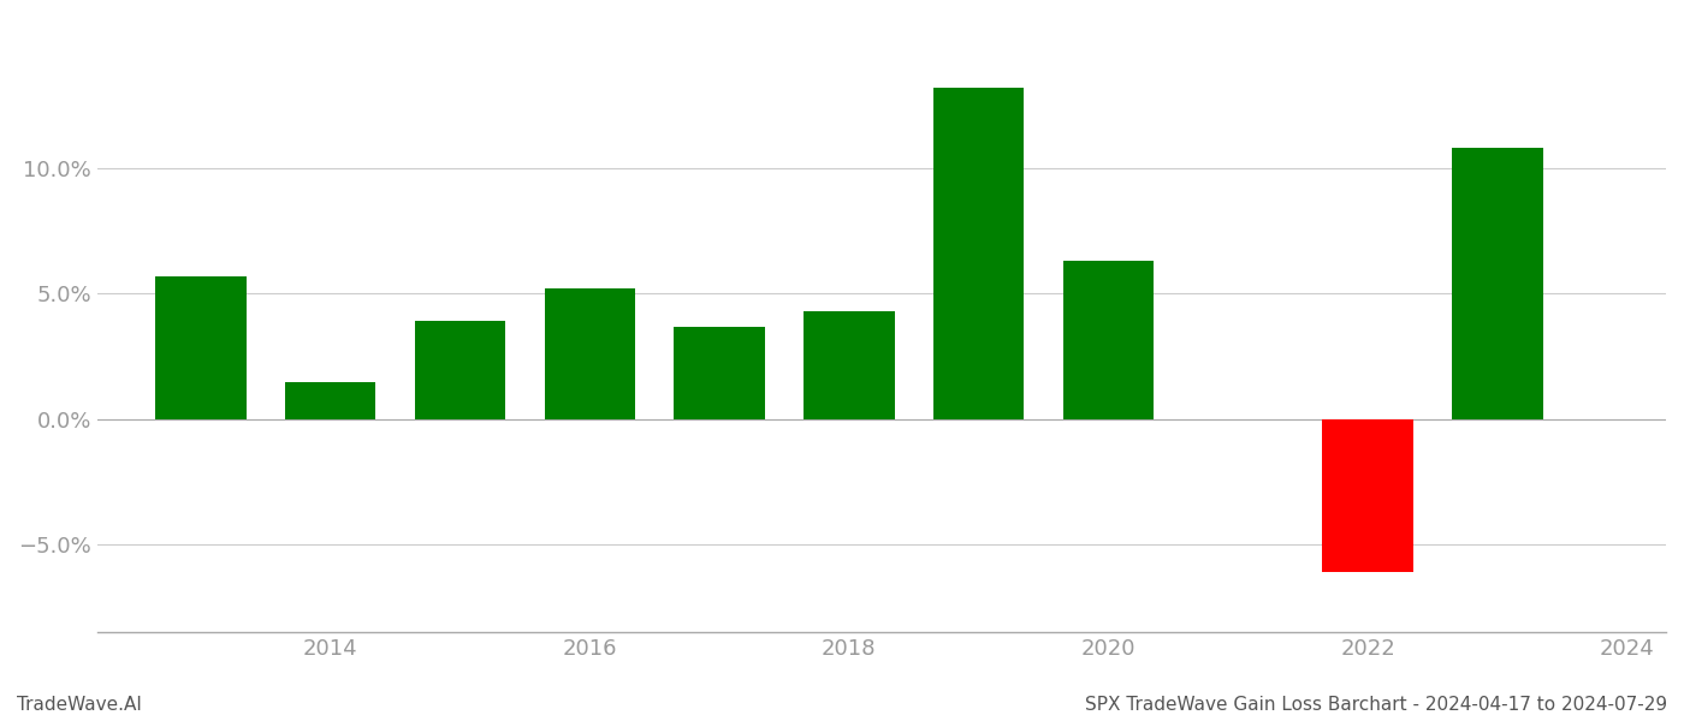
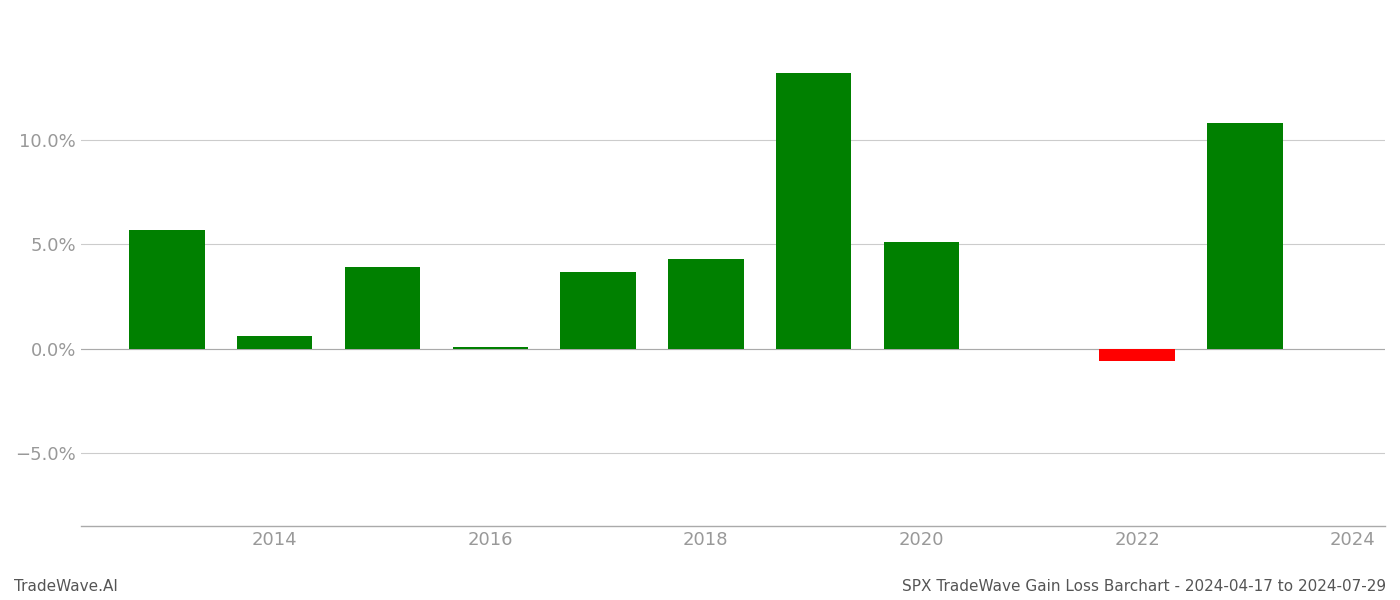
2014: 1.5% -> 0.6%
2016: 5.2% -> 0.1%
2020: 6.3% -> 5.1%
2022: -6.1% -> -0.6%
